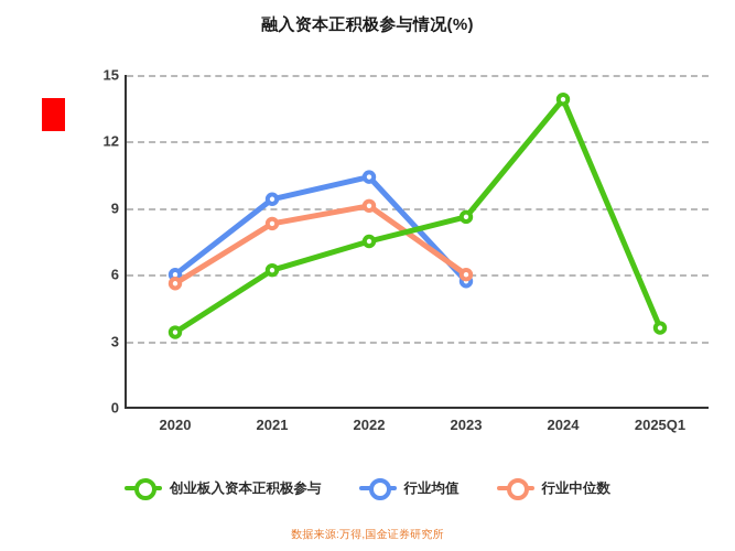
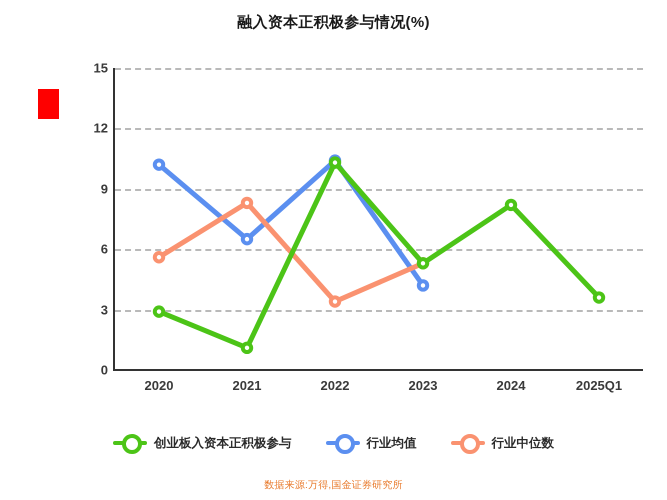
创业板入资本正积极参与/2020: 3.4 -> 2.9
行业均值/2020: 6.0 -> 10.2
创业板入资本正积极参与/2021: 6.2 -> 1.1
行业均值/2021: 9.4 -> 6.5
创业板入资本正积极参与/2022: 7.5 -> 10.3
行业中位数/2022: 9.1 -> 3.4
创业板入资本正积极参与/2023: 8.6 -> 5.3
行业均值/2023: 5.7 -> 4.2
行业中位数/2023: 6.0 -> 5.3
创业板入资本正积极参与/2024: 13.9 -> 8.2
